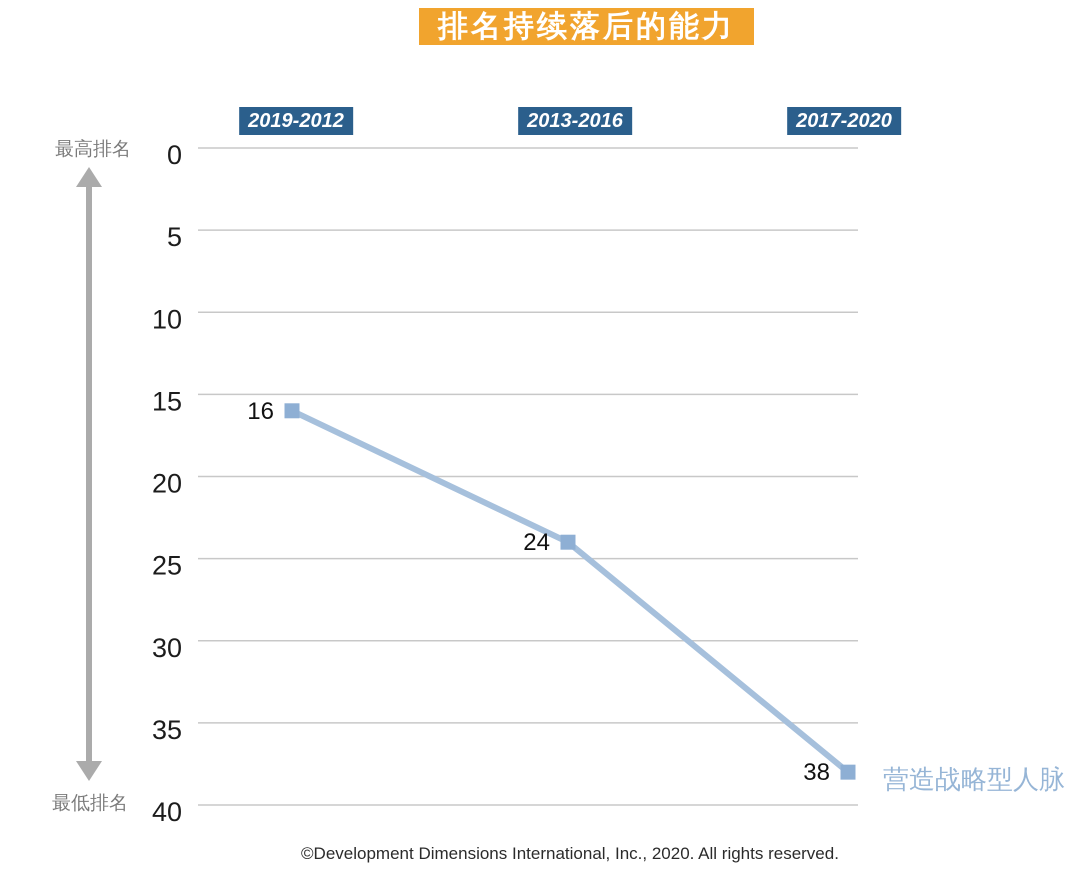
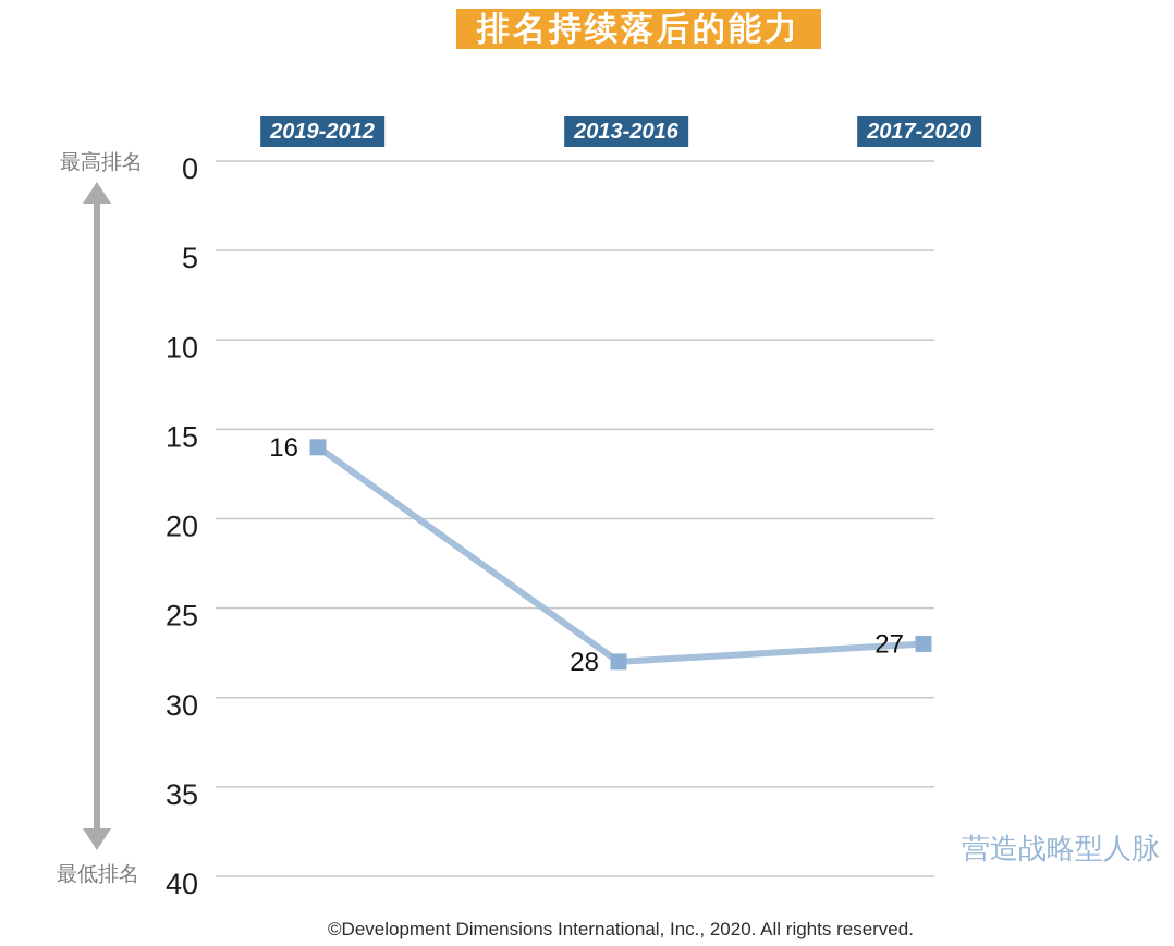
2013-2016: 24 -> 28
2017-2020: 38 -> 27
